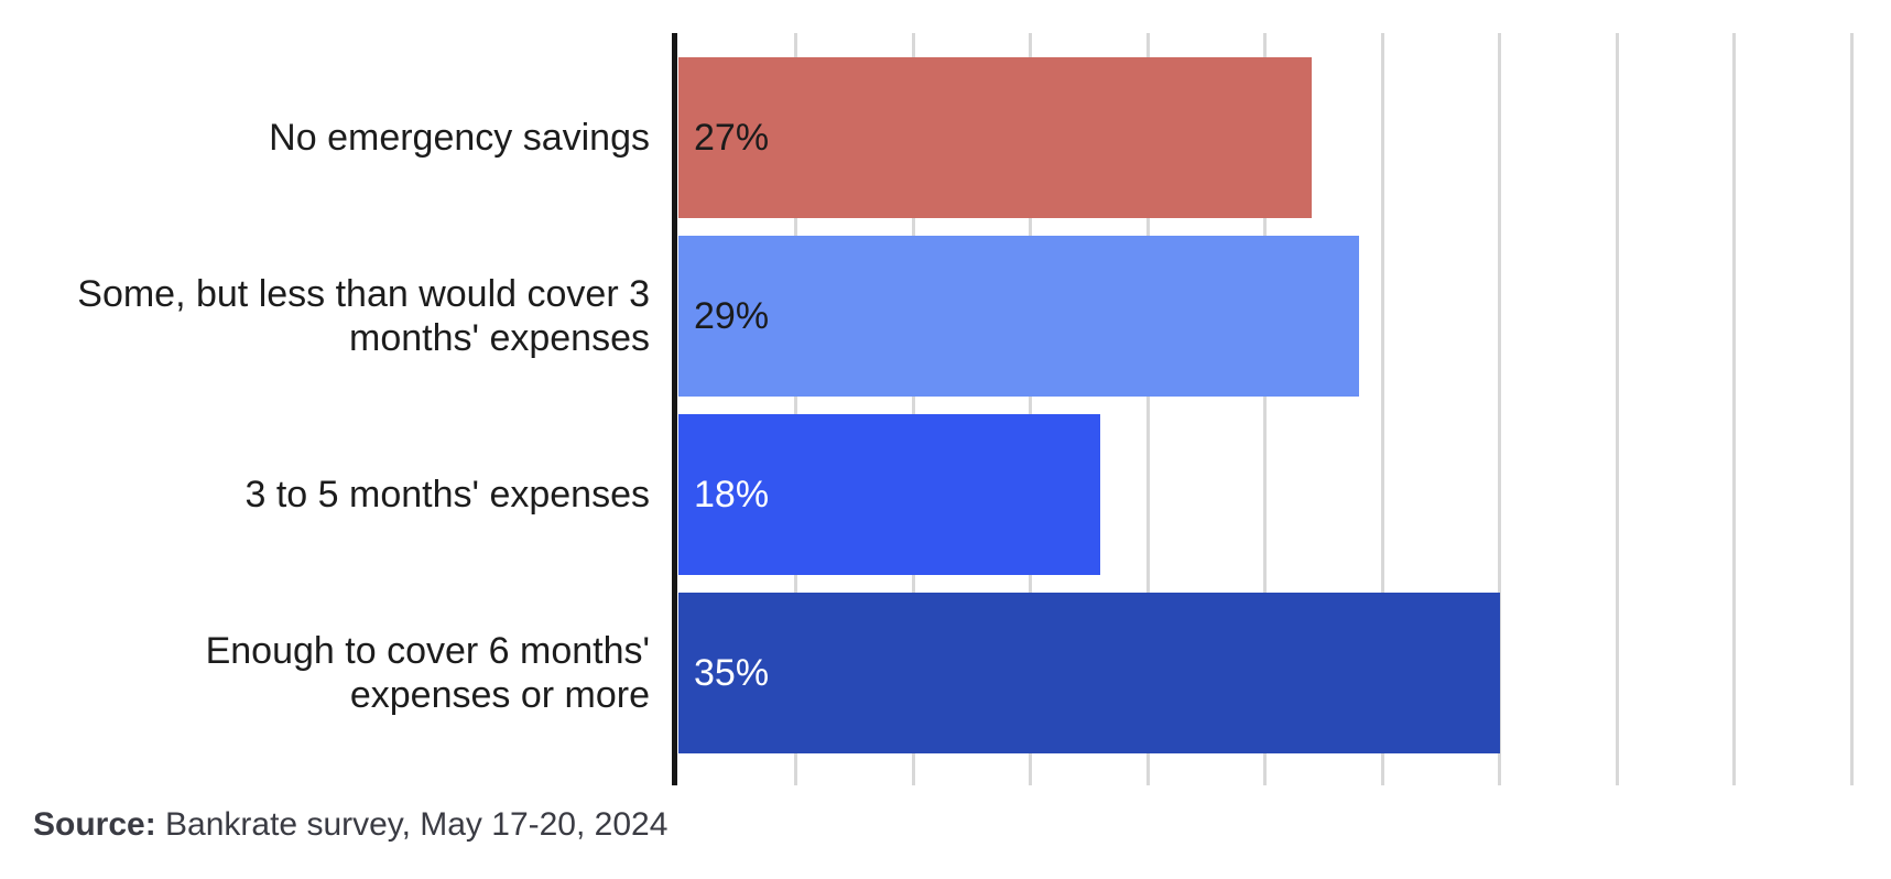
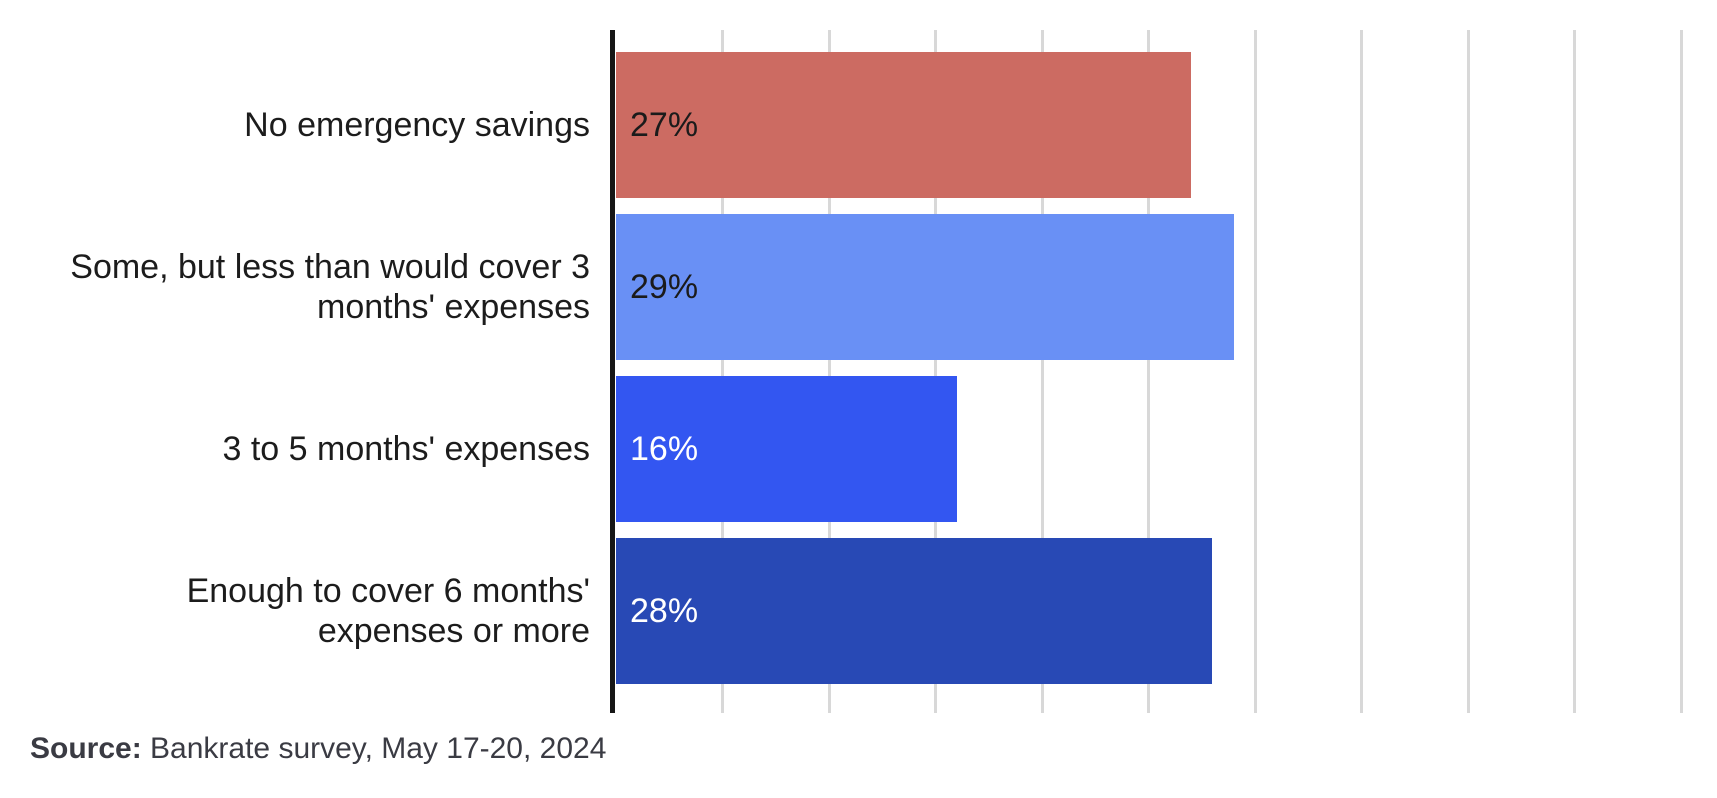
3 to 5 months' expenses: 18% -> 16%
Enough to cover 6 months' expenses or more: 35% -> 28%
